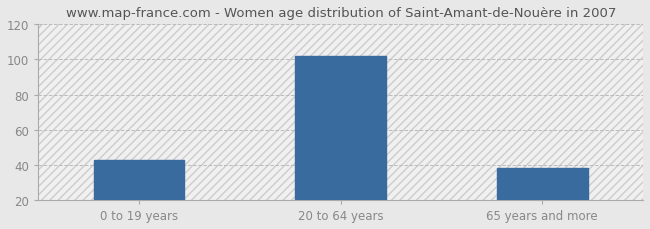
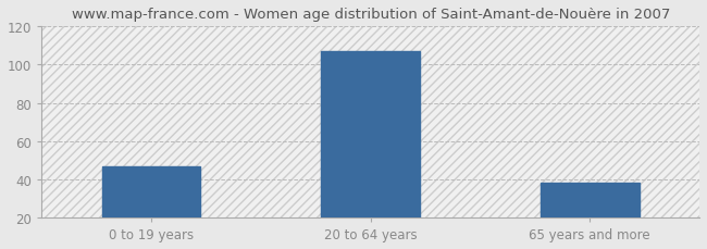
0 to 19 years: 43 -> 47
20 to 64 years: 102 -> 107
